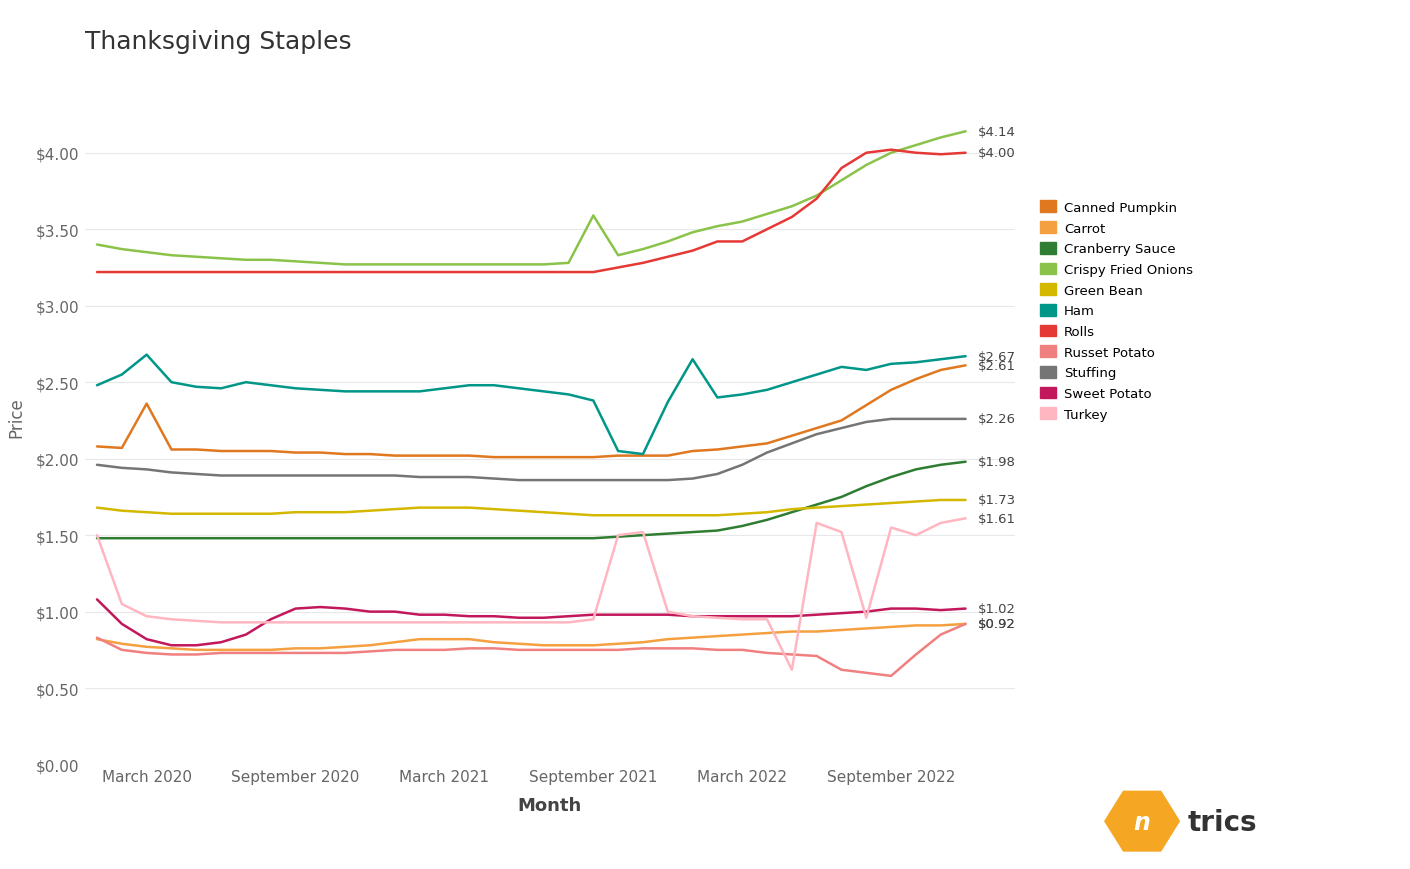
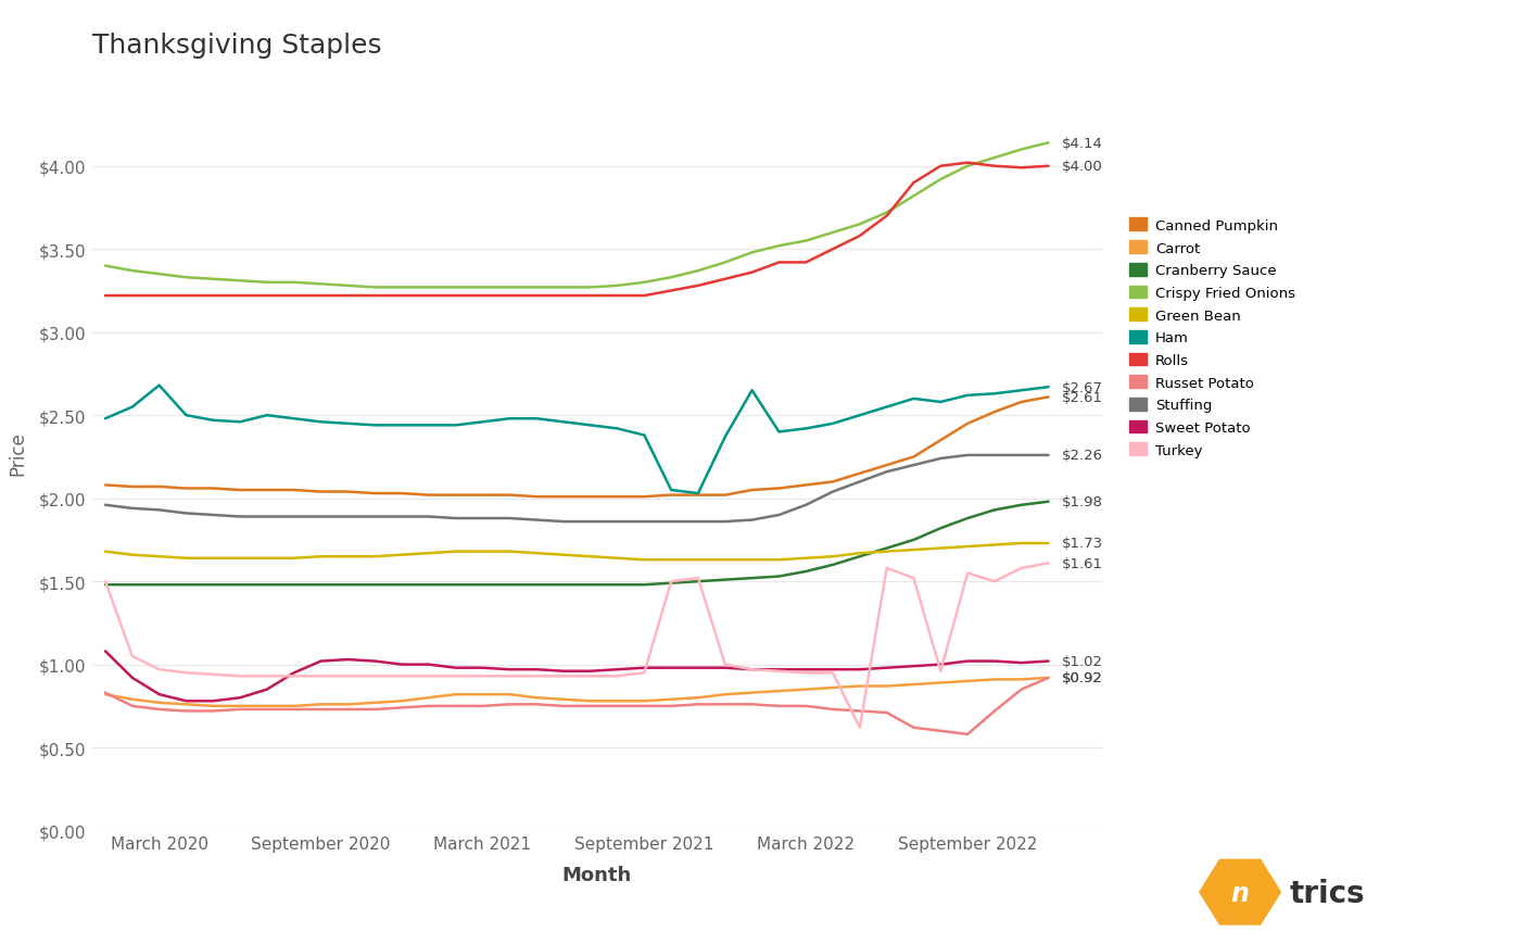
Canned Pumpkin/March 2020: $2.36 -> $2.07
Crispy Fried Onions/September 2021: $3.59 -> $3.30
